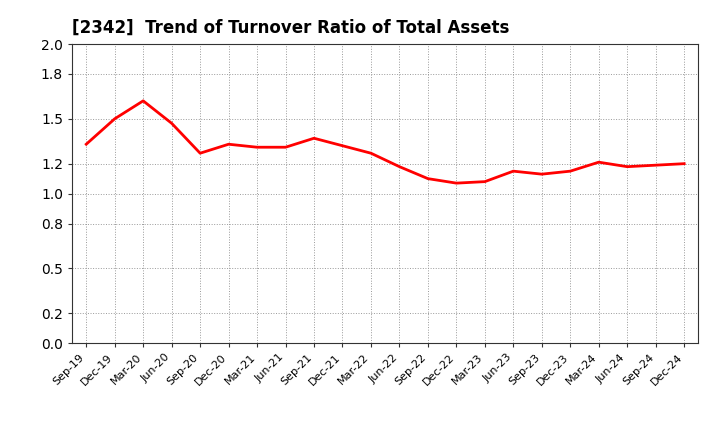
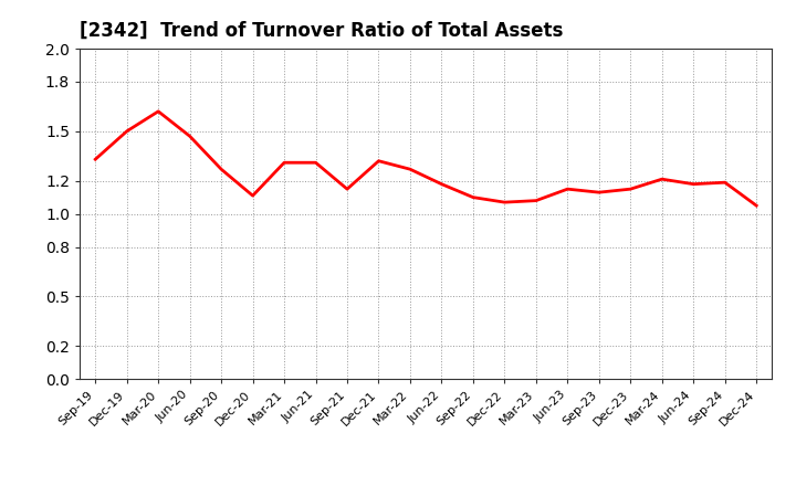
Dec-20: 1.33 -> 1.11
Sep-21: 1.37 -> 1.15
Dec-24: 1.20 -> 1.05
